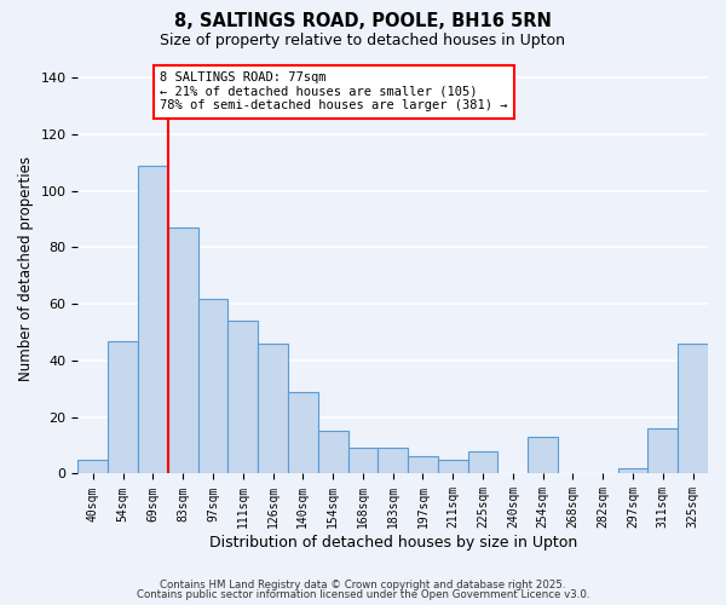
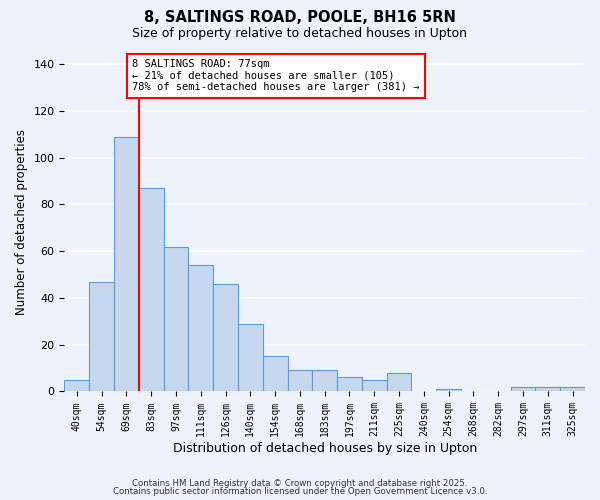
254sqm: 13 -> 1
311sqm: 16 -> 2
325sqm: 46 -> 2
